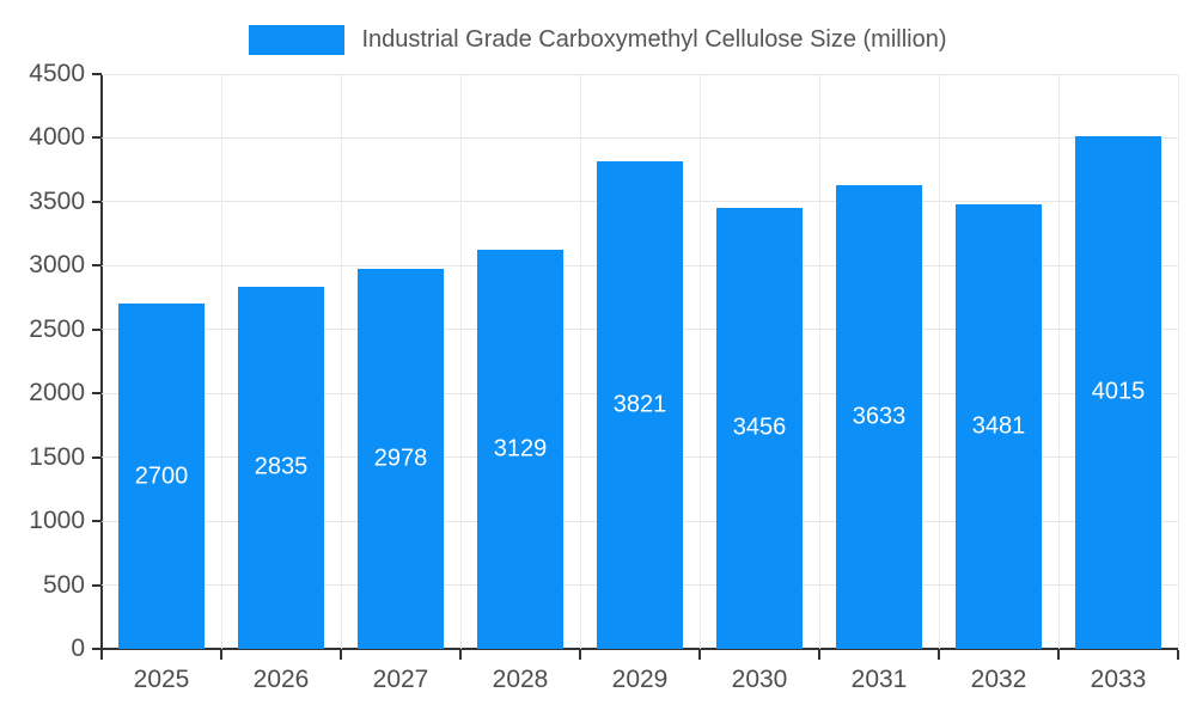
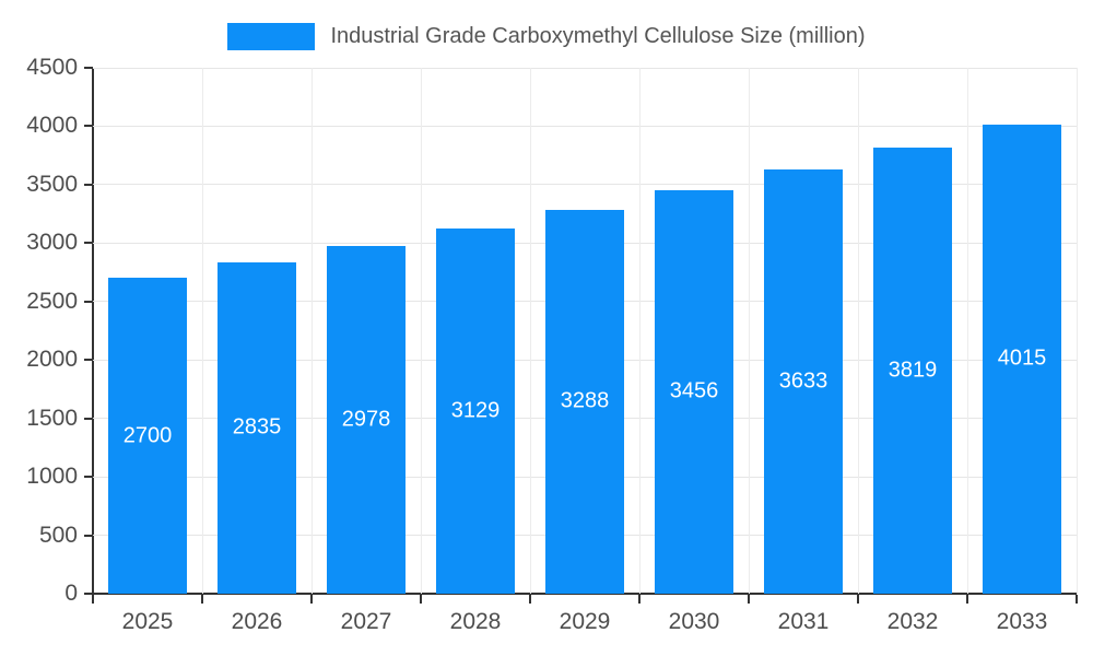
2029: 3821 -> 3288
2032: 3481 -> 3819
